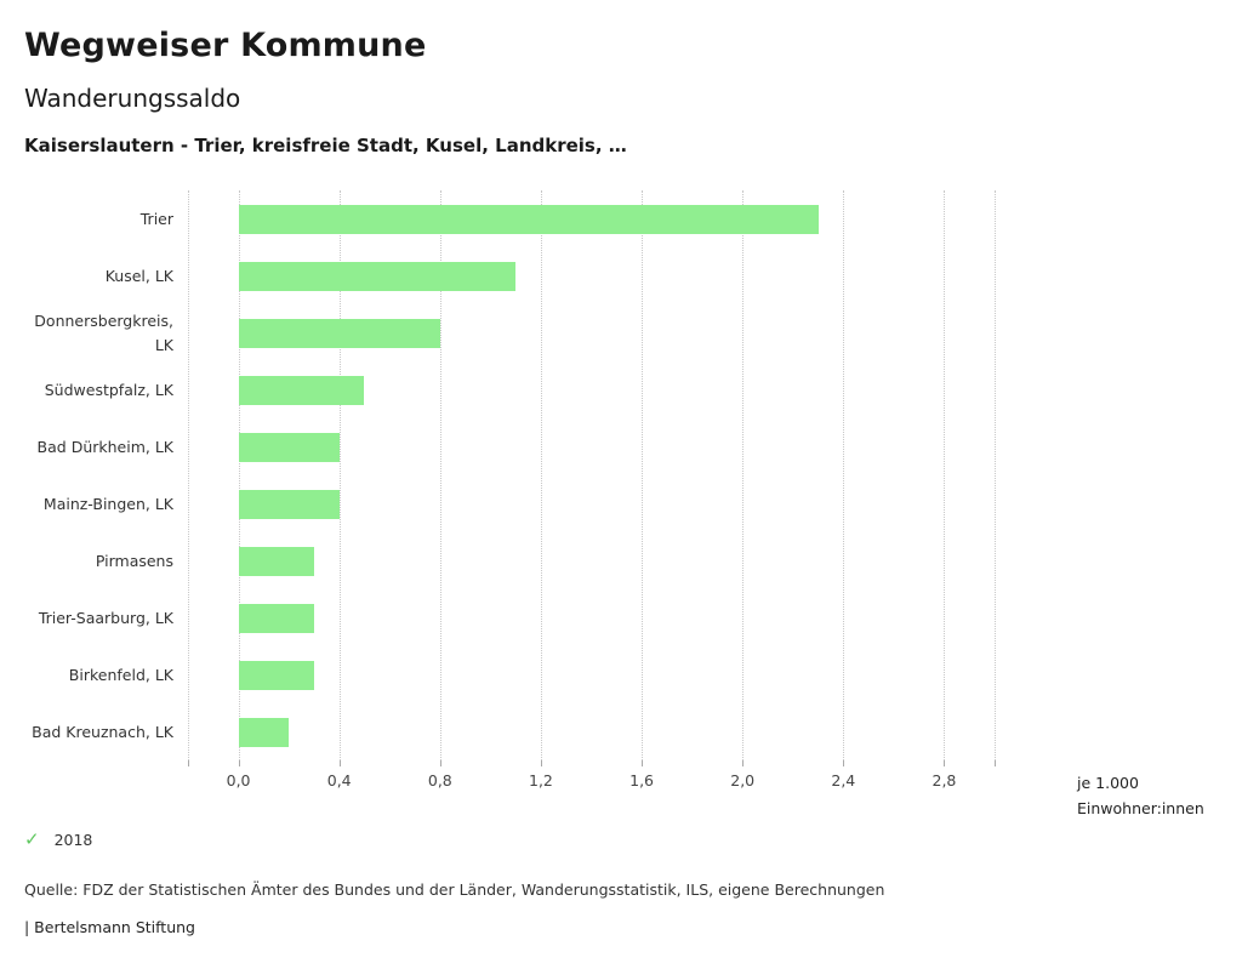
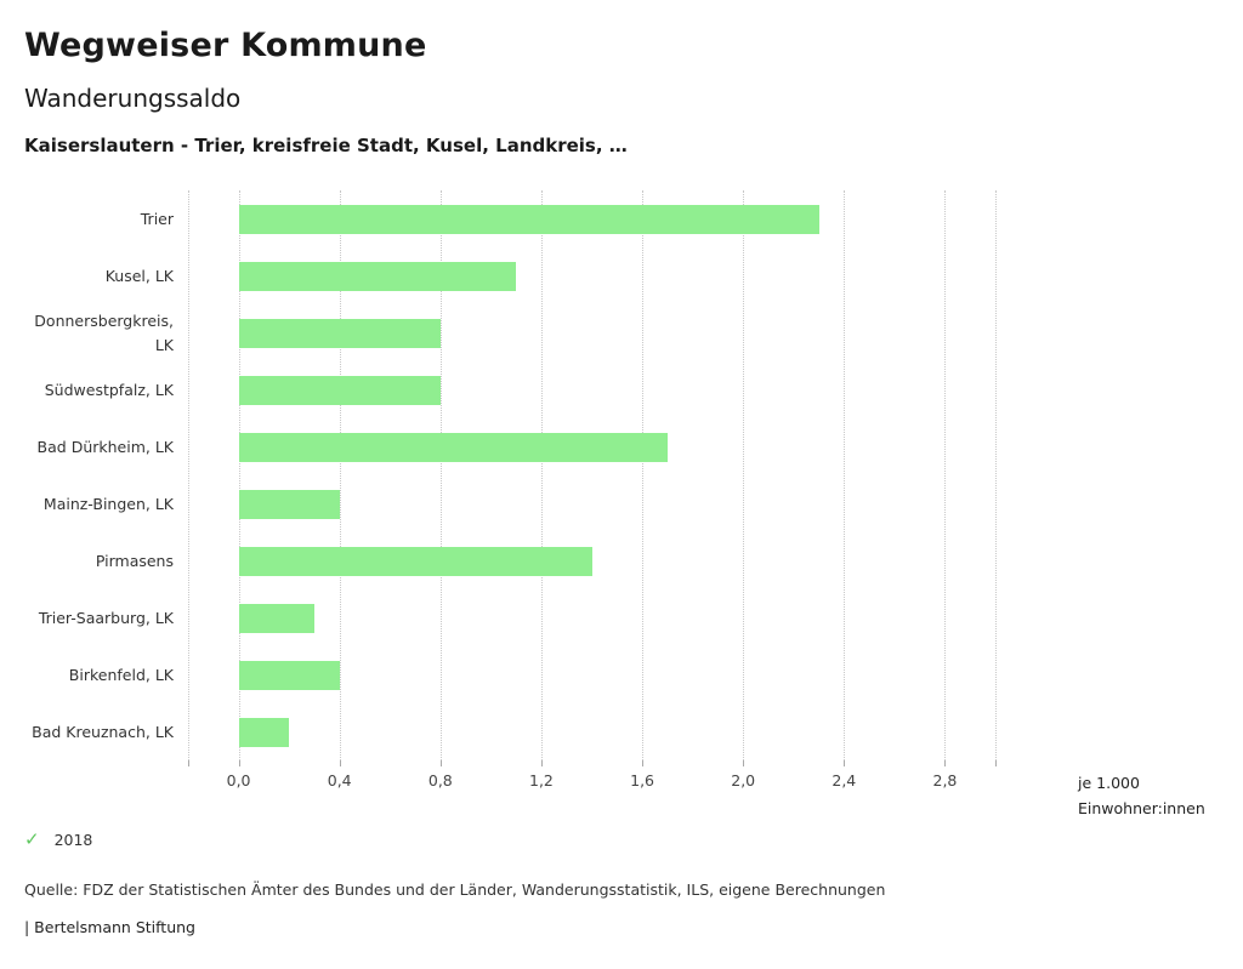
Südwestpfalz, LK: 0,5 -> 0,8
Bad Dürkheim, LK: 0,4 -> 1,7
Pirmasens: 0,3 -> 1,4
Birkenfeld, LK: 0,3 -> 0,4
